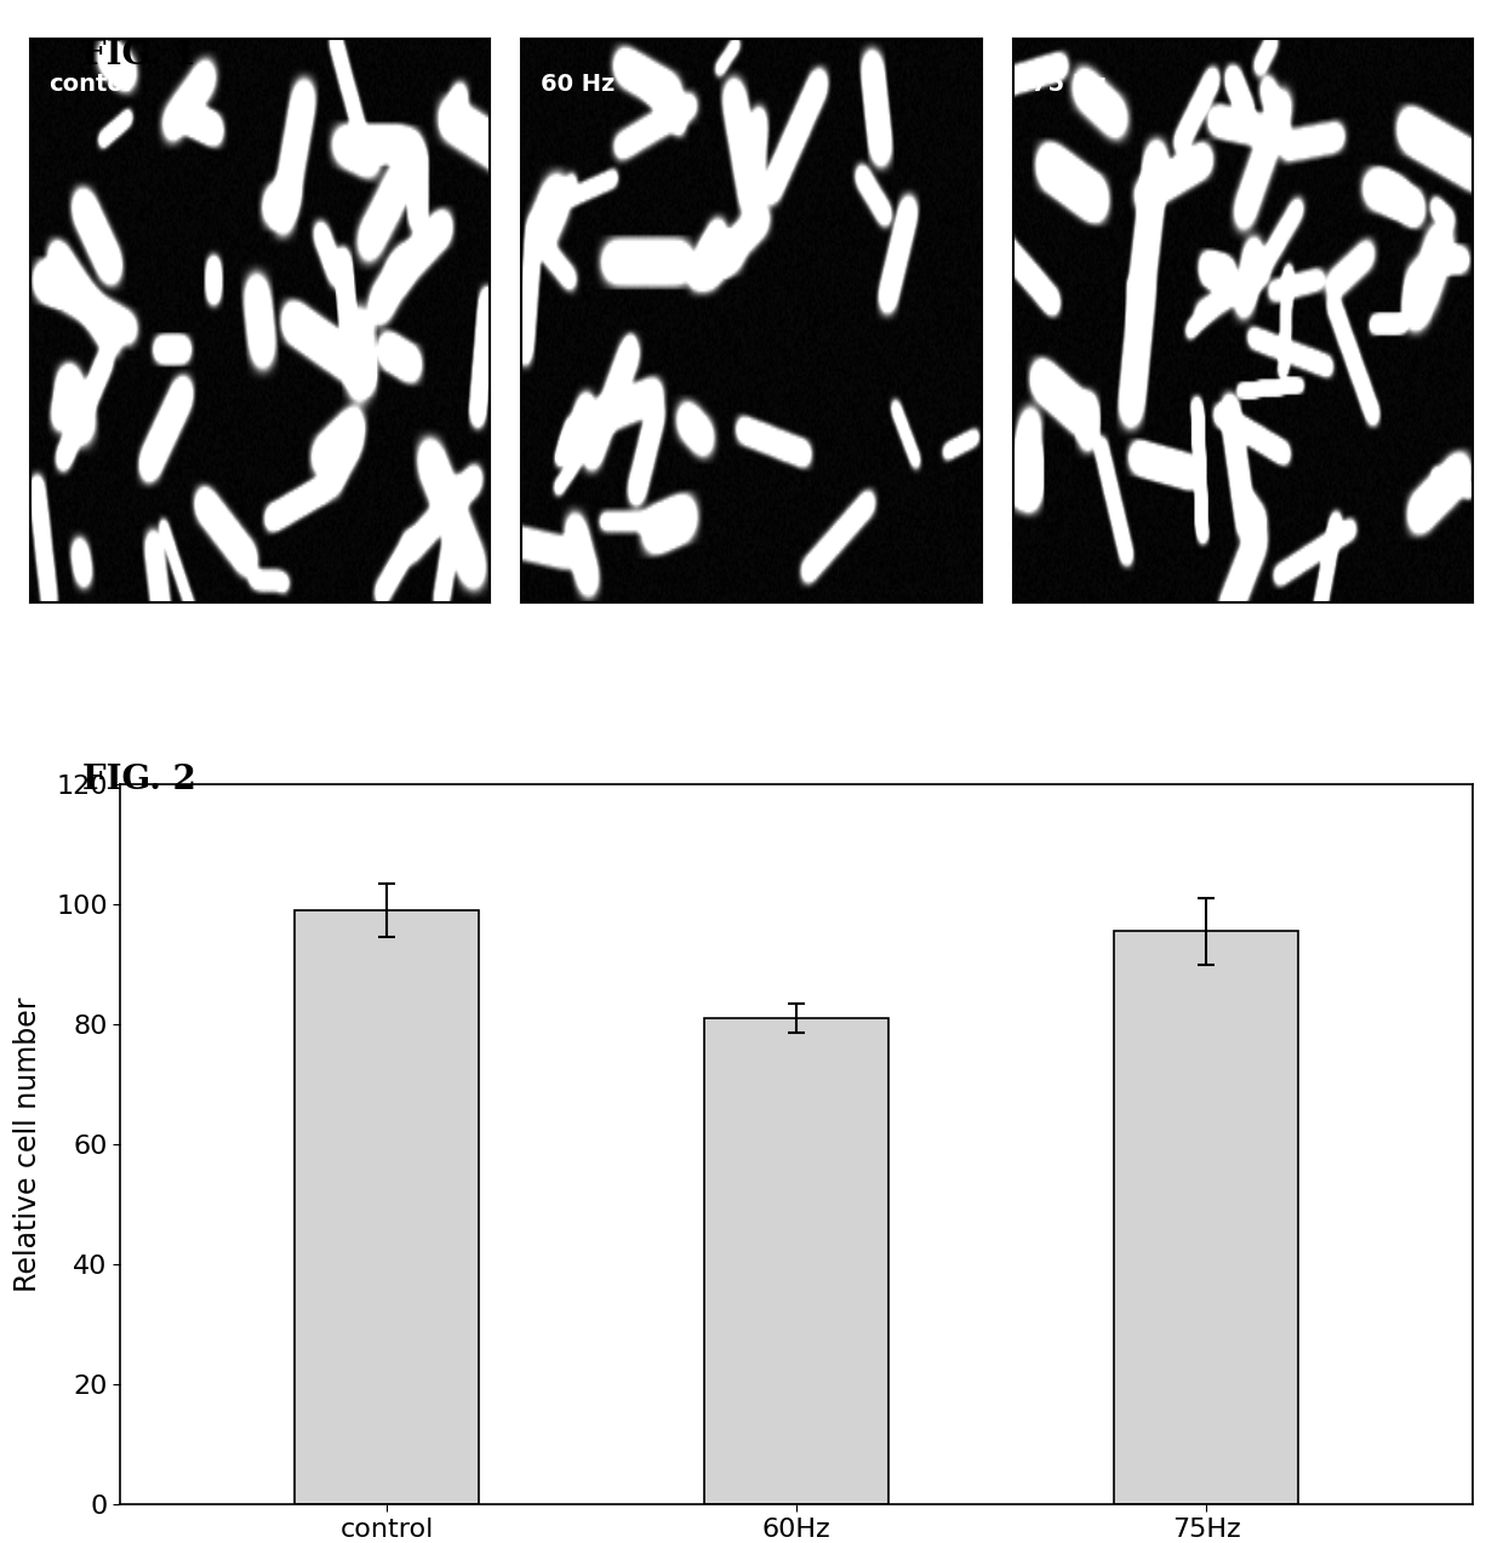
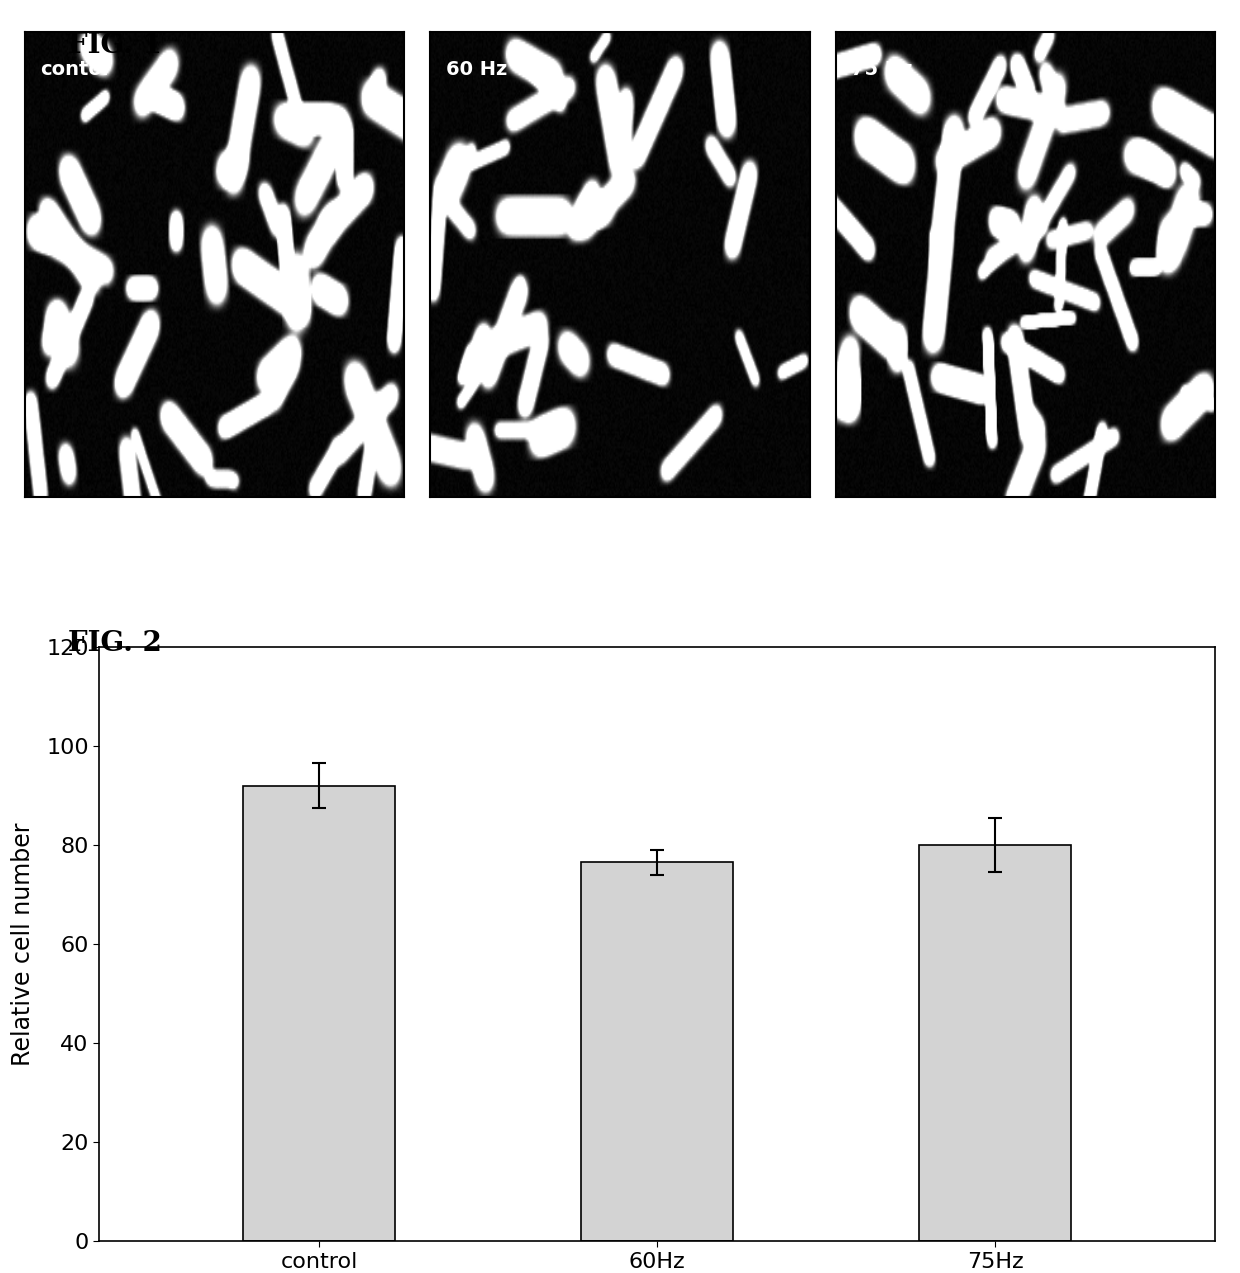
control: 99.0 -> 92.0
60Hz: 81.0 -> 76.5
75Hz: 95.5 -> 80.0
